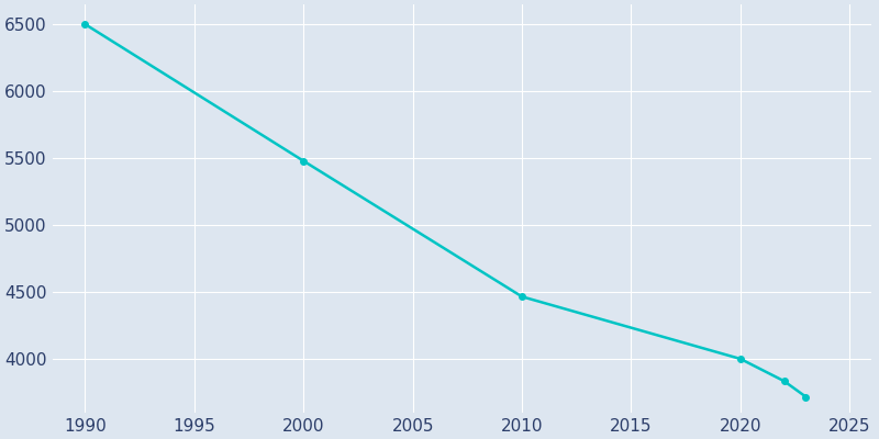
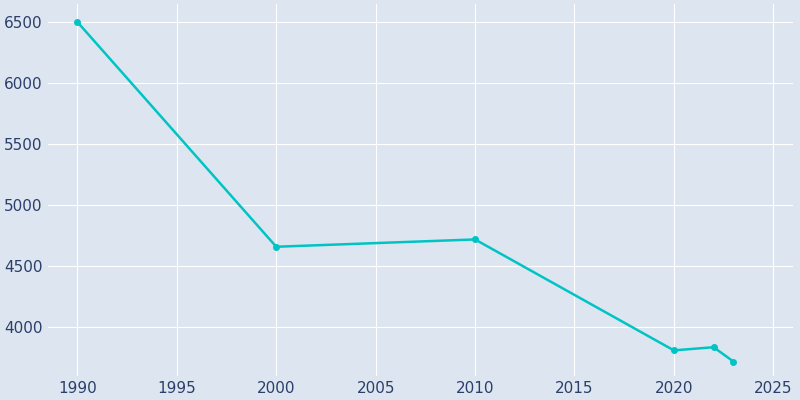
2000: 5480 -> 4660
2010: 4470 -> 4720
2020: 4000 -> 3810
